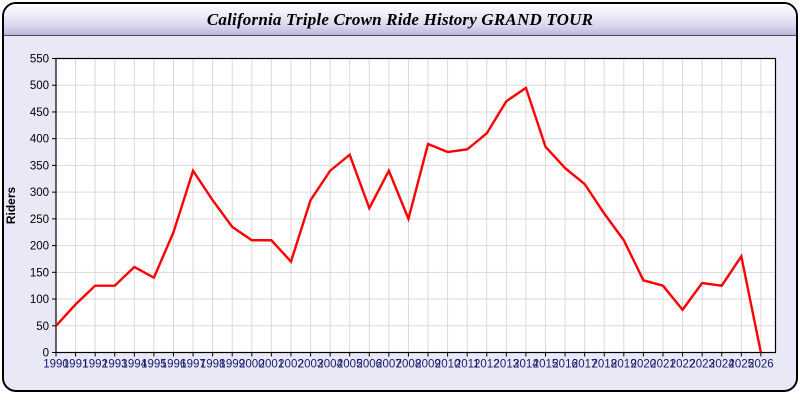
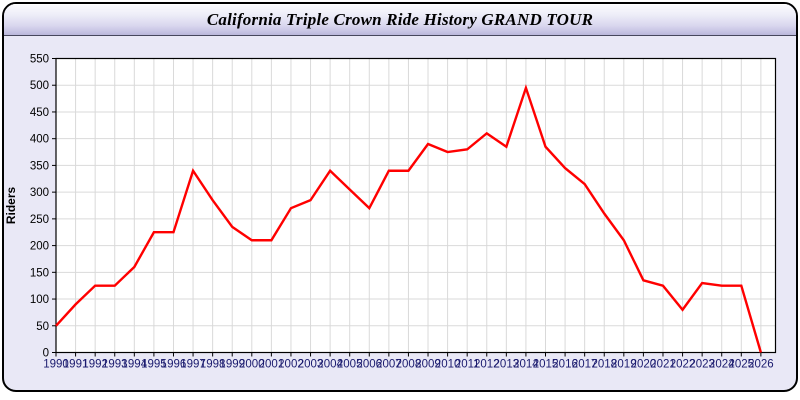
1995: 140 -> 220
2002: 170 -> 270
2005: 370 -> 300
2008: 250 -> 340
2013: 470 -> 380
2025: 180 -> 120
